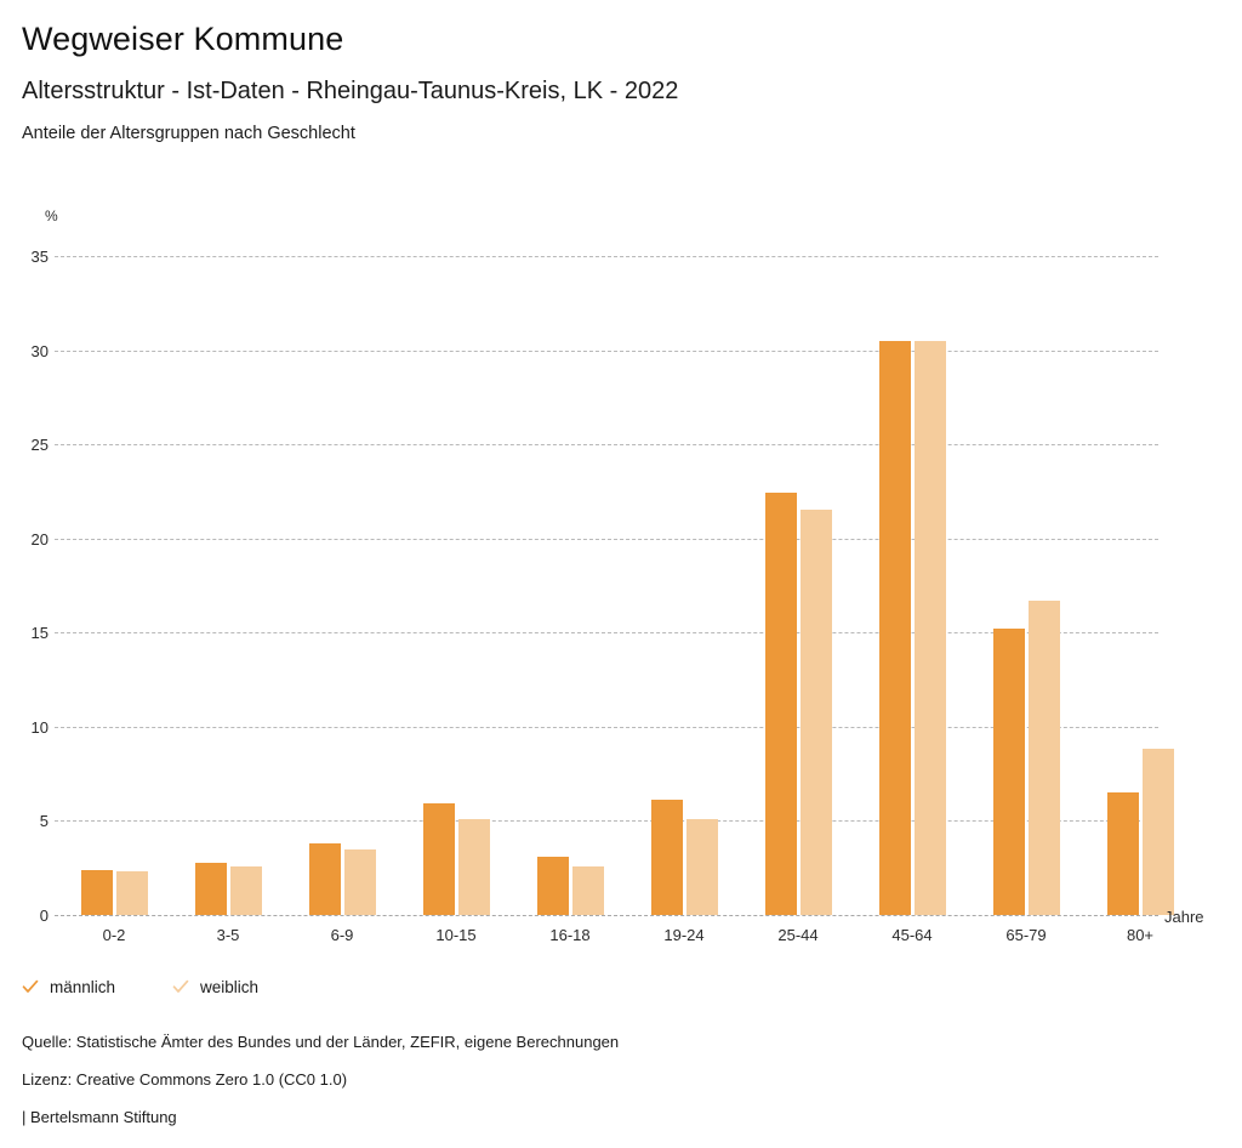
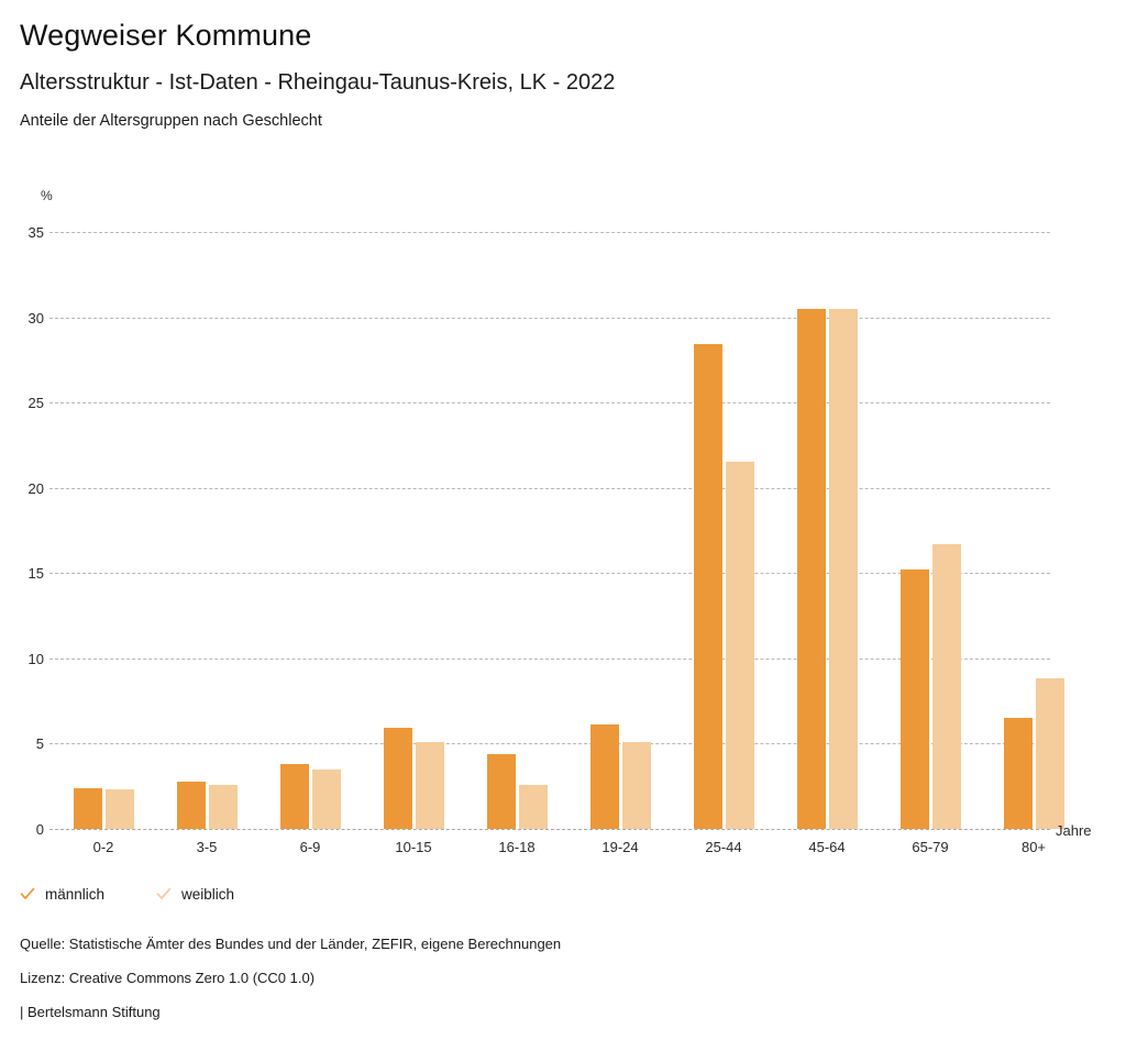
männlich/16-18: 3.1 -> 4.4
männlich/25-44: 22.4 -> 28.4
